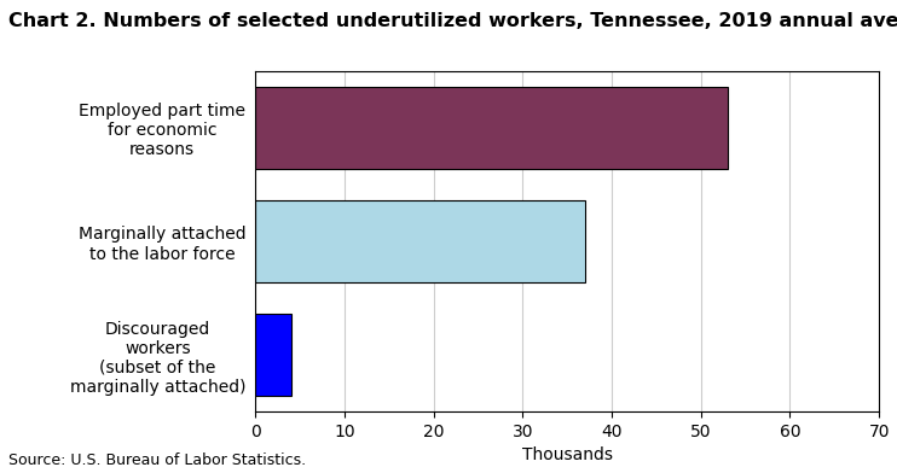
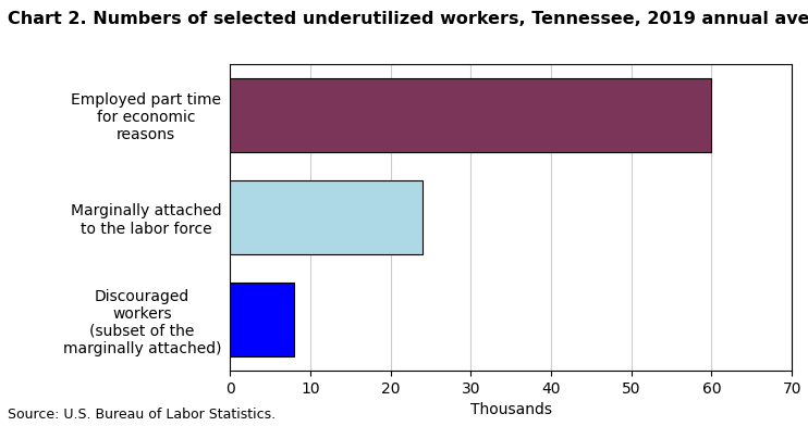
Employed part time for economic reasons: 53 -> 60
Marginally attached to the labor force: 37 -> 24
Discouraged workers (subset of the marginally attached): 4 -> 8
